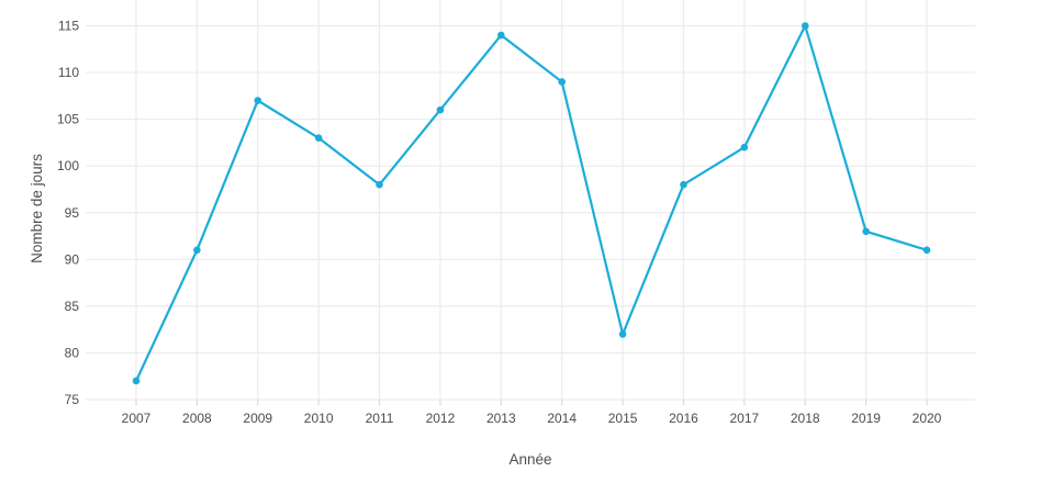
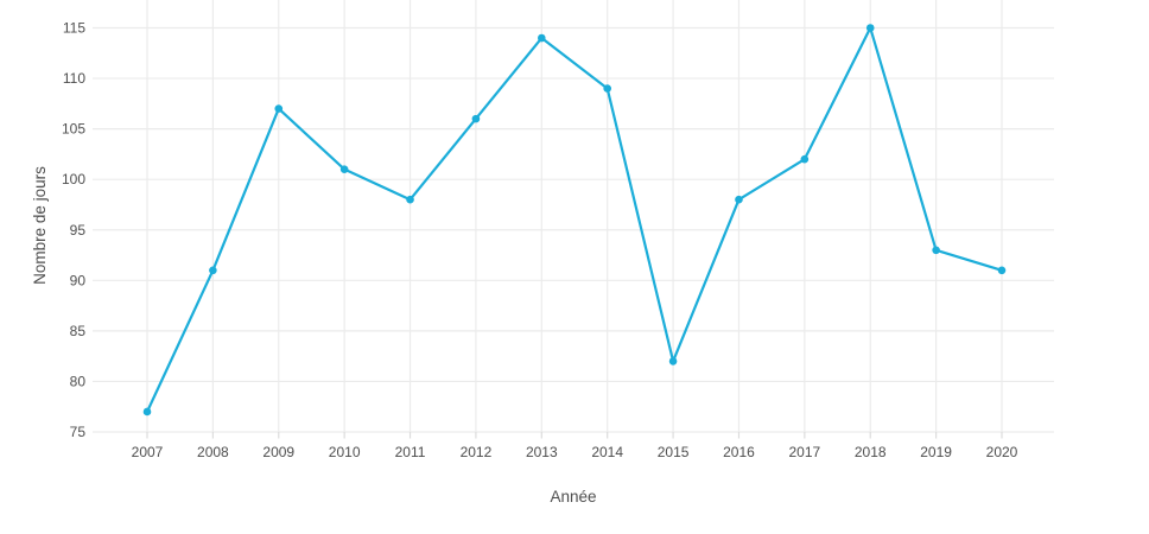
2010: 103 -> 101
